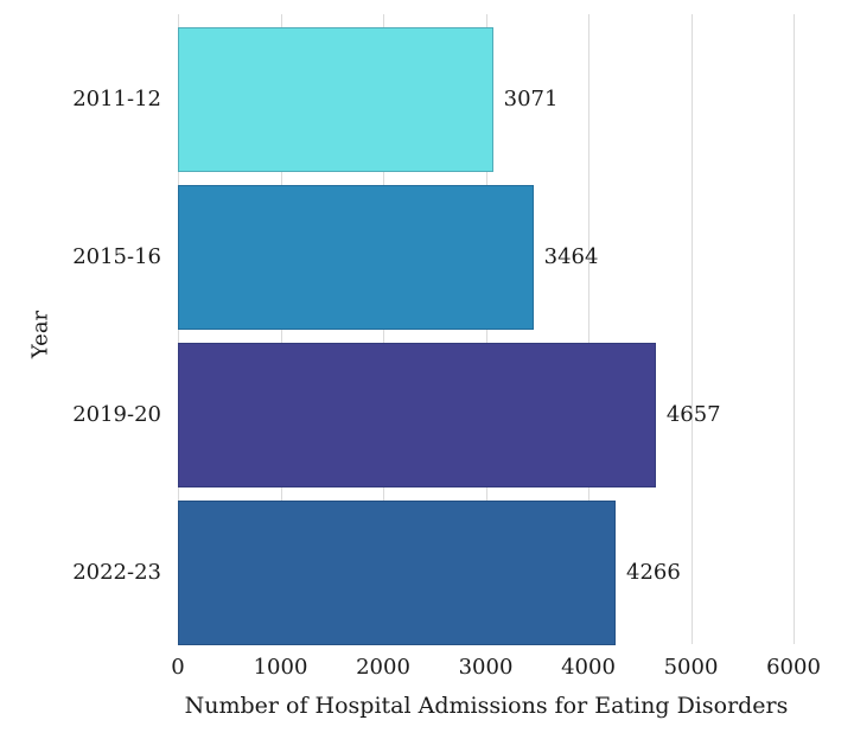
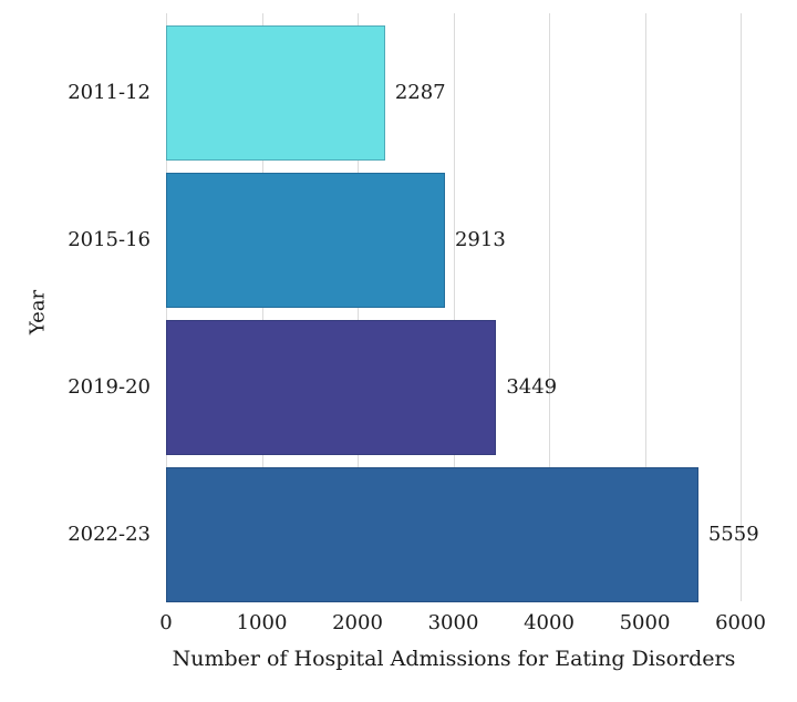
2011-12: 3071 -> 2287
2015-16: 3464 -> 2913
2019-20: 4657 -> 3449
2022-23: 4266 -> 5559
